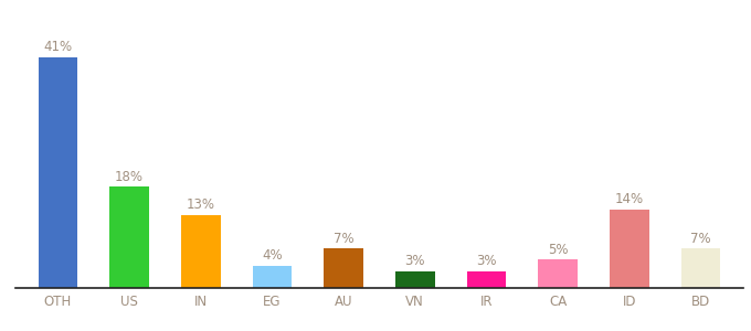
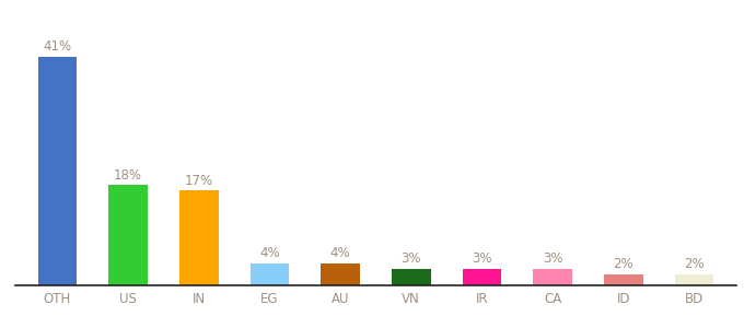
IN: 13% -> 17%
AU: 7% -> 4%
CA: 5% -> 3%
ID: 14% -> 2%
BD: 7% -> 2%
